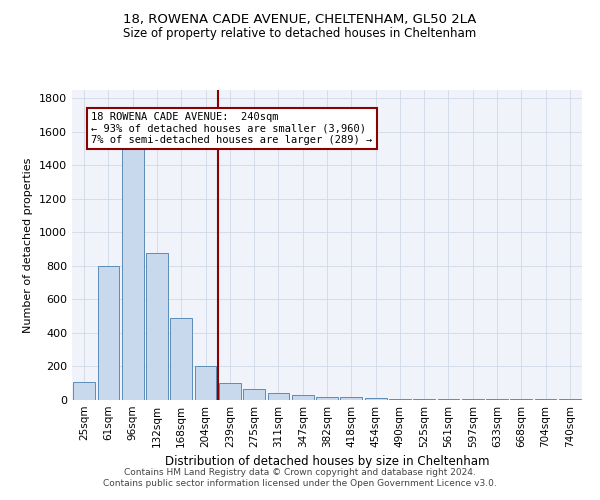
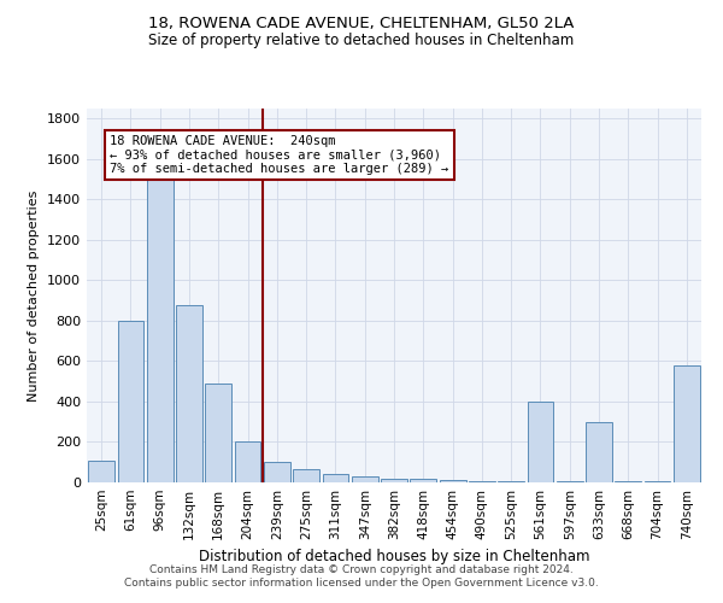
561sqm: 0 -> 400
633sqm: 0 -> 300
740sqm: 0 -> 580
